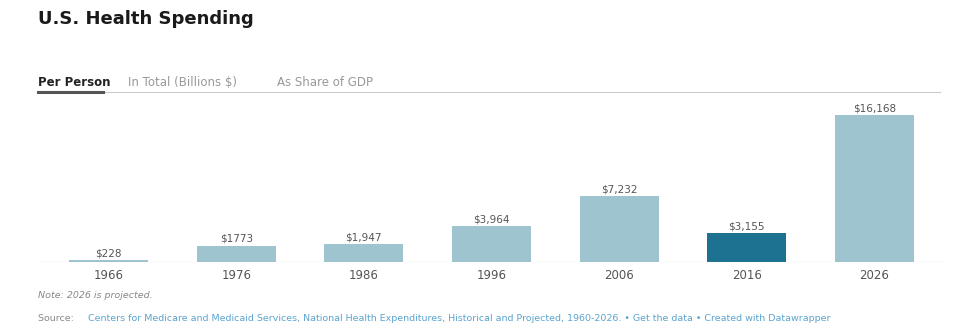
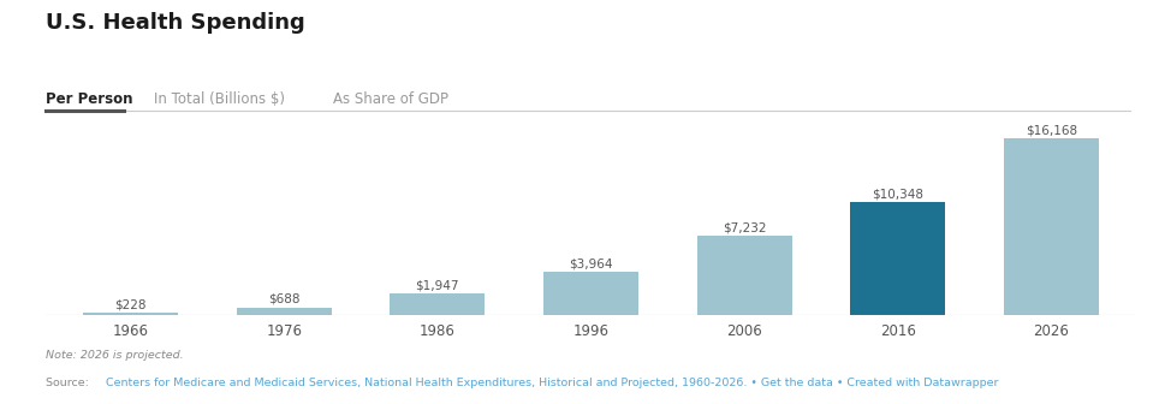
1976: $1773 -> $688
2016: $3,155 -> $10,348
